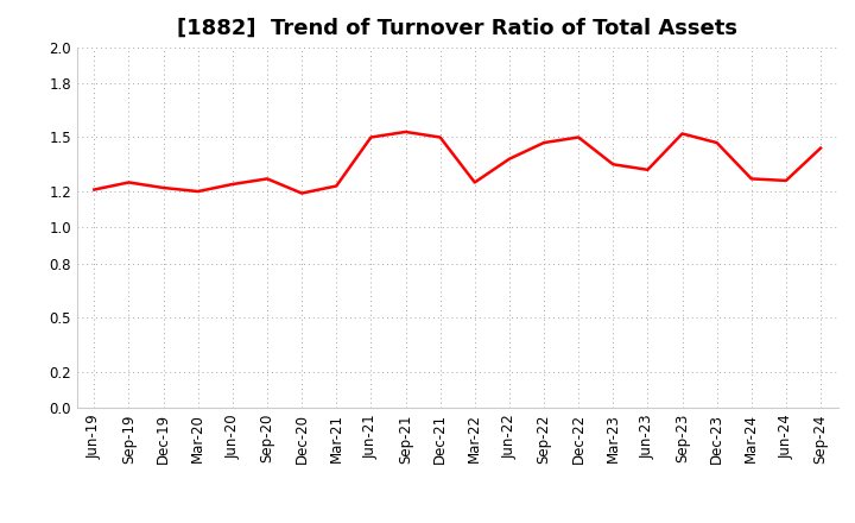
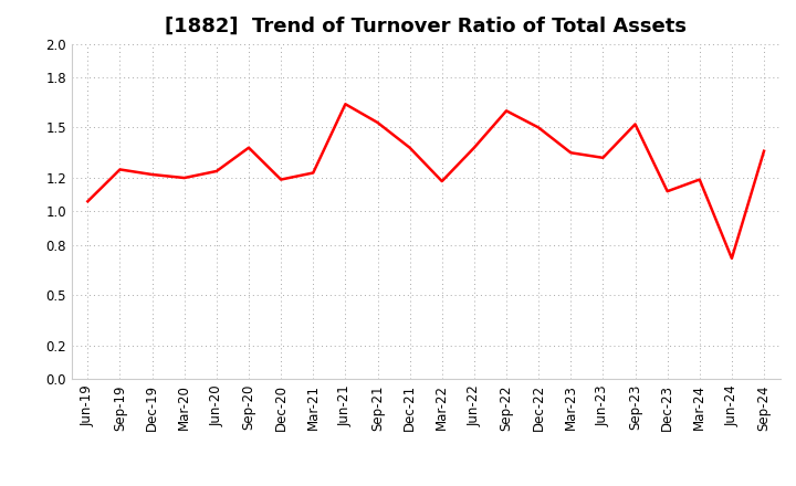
Jun-19: 1.21 -> 1.06
Sep-20: 1.27 -> 1.38
Jun-21: 1.50 -> 1.64
Dec-21: 1.50 -> 1.38
Mar-22: 1.25 -> 1.18
Sep-22: 1.47 -> 1.60
Dec-23: 1.47 -> 1.12
Mar-24: 1.27 -> 1.19
Jun-24: 1.26 -> 0.72
Sep-24: 1.44 -> 1.36
